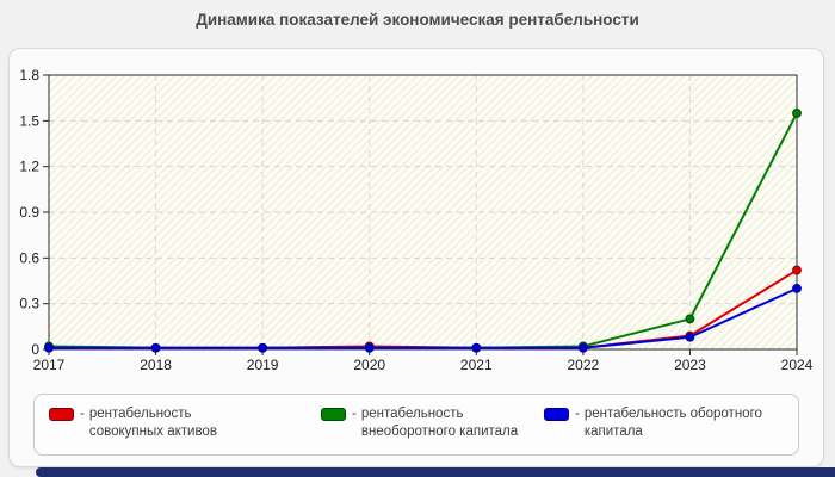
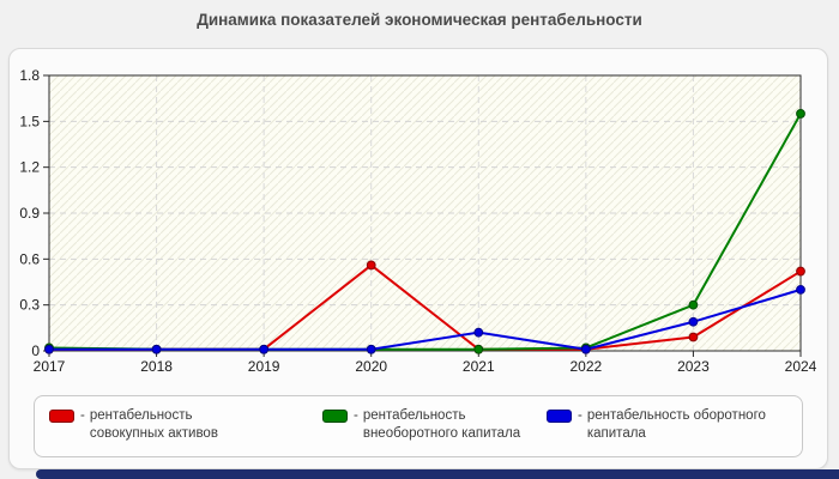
рентабельность совокупных активов/2020: 0.02 -> 0.56
рентабельность оборотного капитала/2021: 0.01 -> 0.12
рентабельность внеоборотного капитала/2023: 0.20 -> 0.30
рентабельность оборотного капитала/2023: 0.08 -> 0.19
